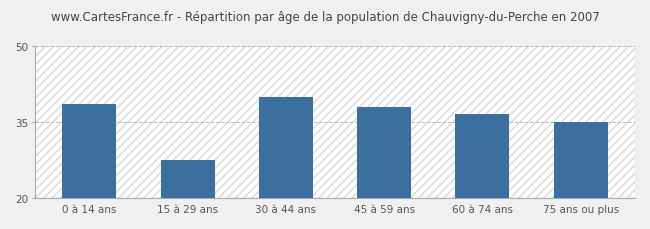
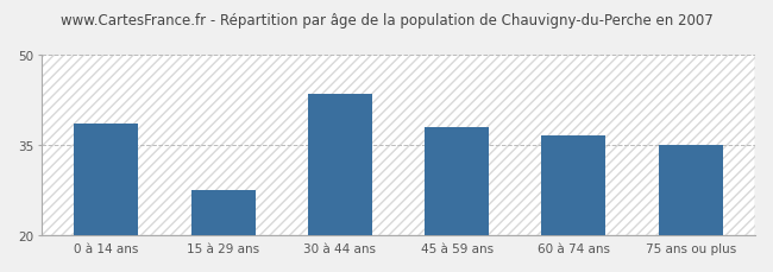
30 à 44 ans: 40.0 -> 43.5
